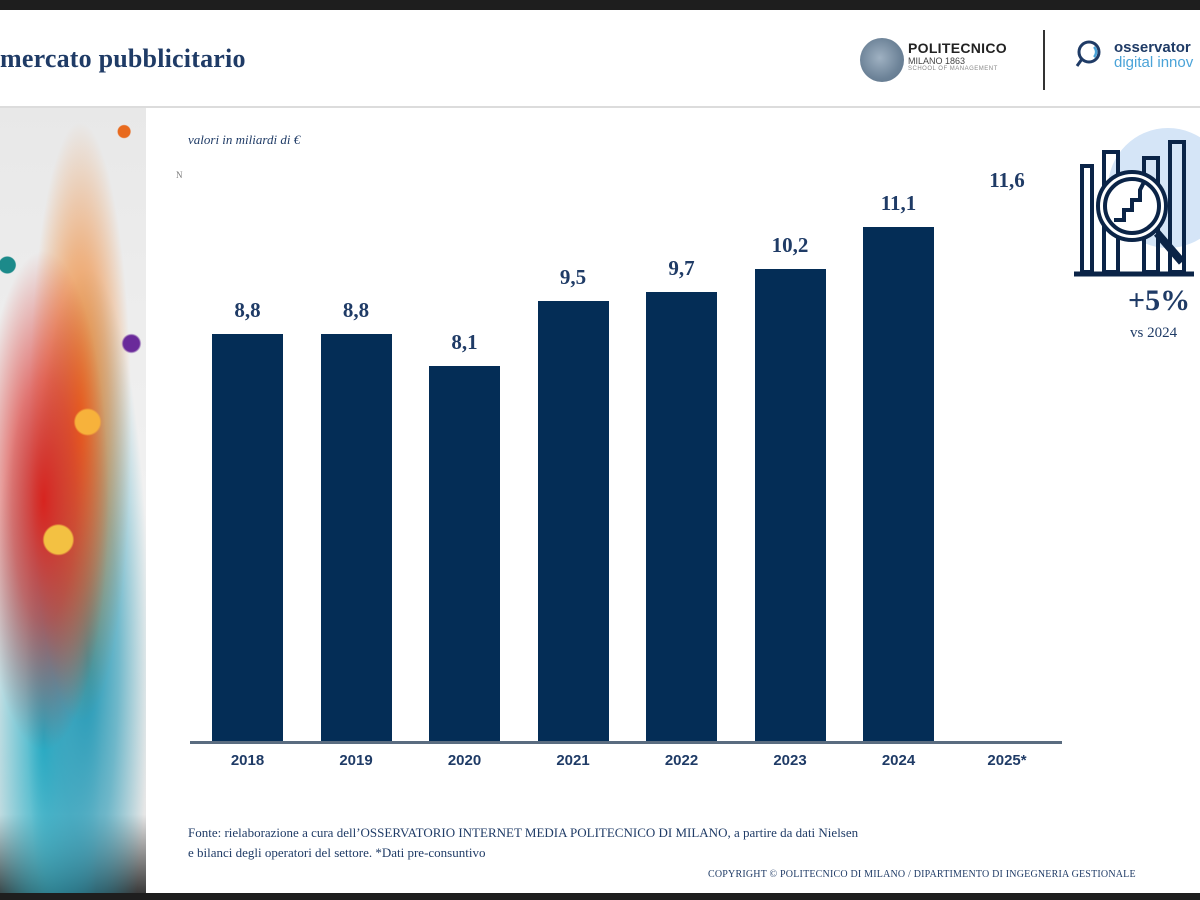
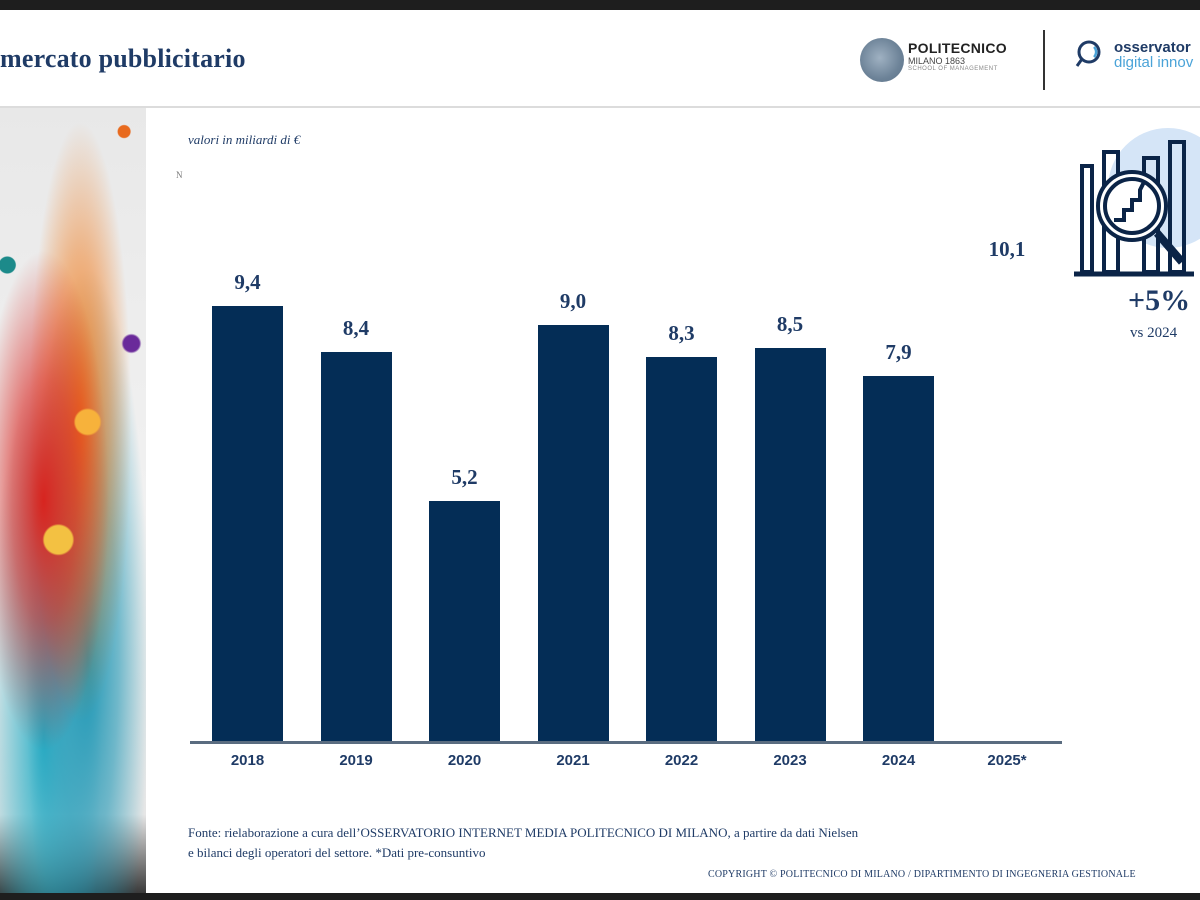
2018: 8,8 -> 9,4
2019: 8,8 -> 8,4
2020: 8,1 -> 5,2
2021: 9,5 -> 9,0
2022: 9,7 -> 8,3
2023: 10,2 -> 8,5
2024: 11,1 -> 7,9
2025*: 11,6 -> 10,1
